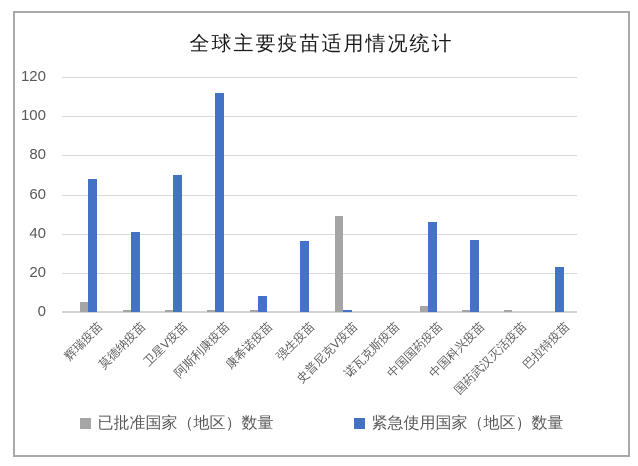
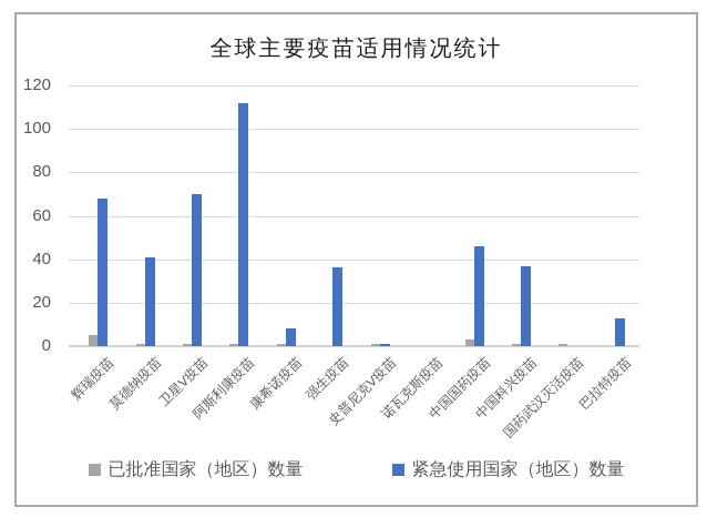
已批准国家（地区）数量/史普尼克V疫苗: 49 -> 1
紧急使用国家（地区）数量/巴拉特疫苗: 23 -> 13
